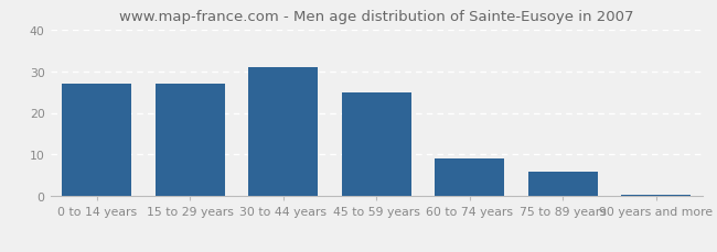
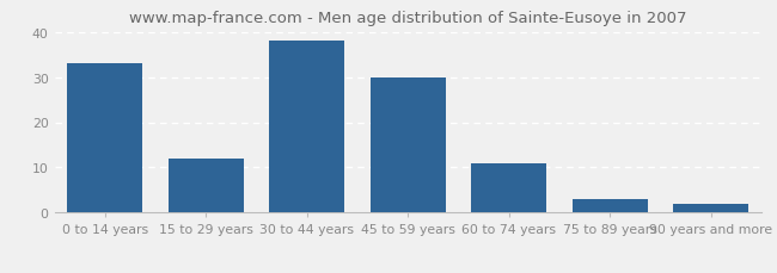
0 to 14 years: 27.0 -> 33.0
15 to 29 years: 27.0 -> 12.0
30 to 44 years: 31.0 -> 38.0
45 to 59 years: 25.0 -> 30.0
60 to 74 years: 9.0 -> 11.0
75 to 89 years: 6.0 -> 3.0
90 years and more: 0.5 -> 2.0
